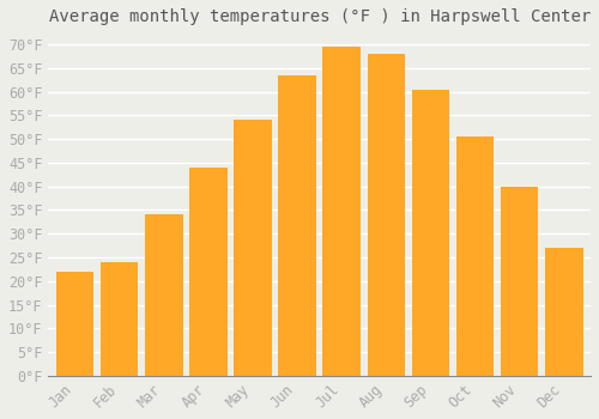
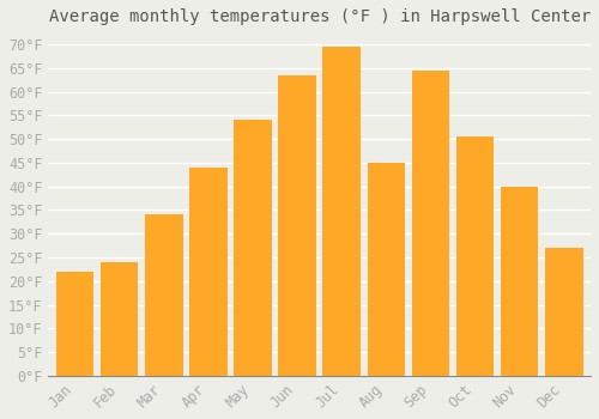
Aug: 68.0°F -> 45.0°F
Sep: 60.5°F -> 64.5°F
